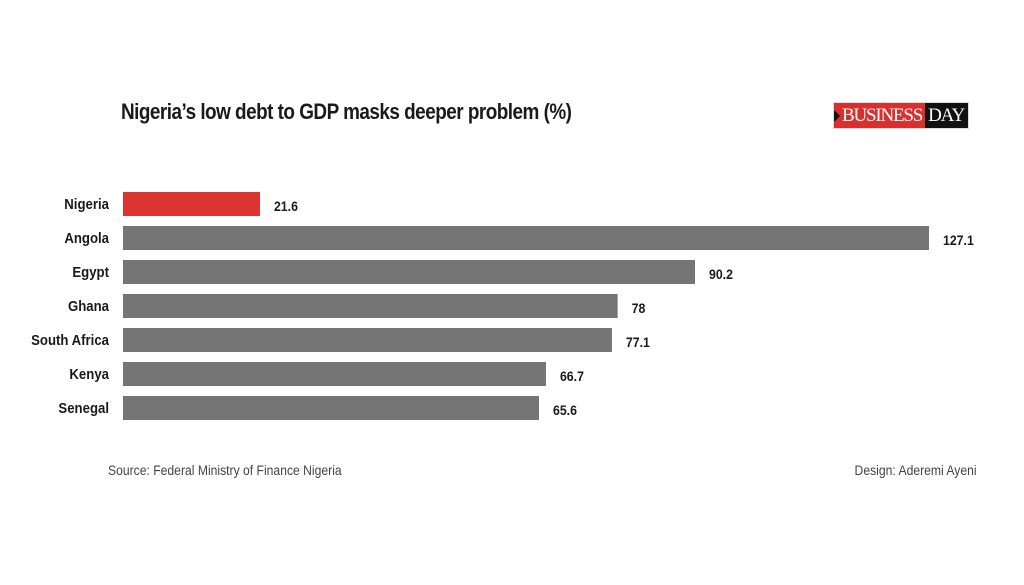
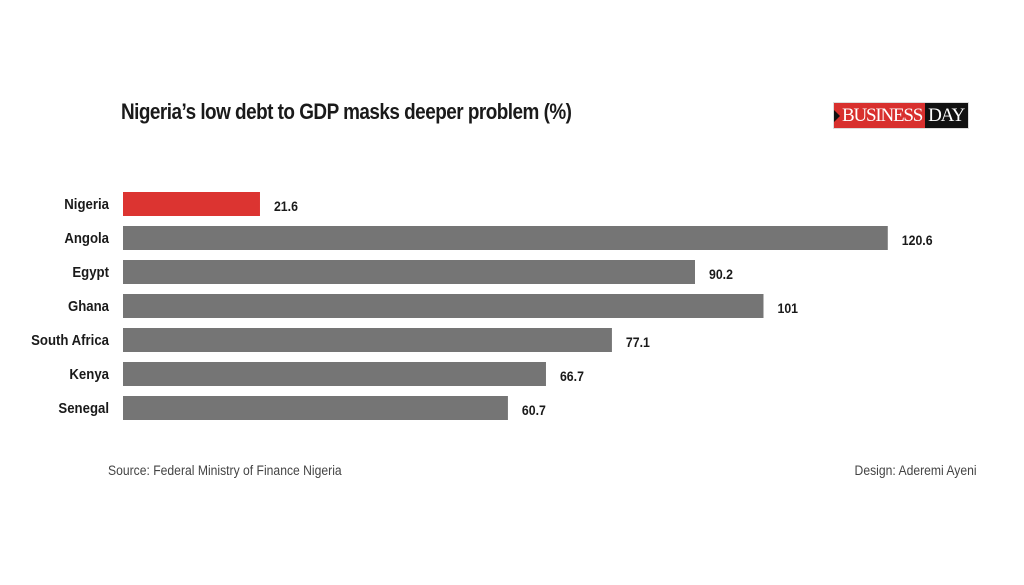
Angola: 127.1 -> 120.6
Ghana: 78 -> 101
Senegal: 65.6 -> 60.7
